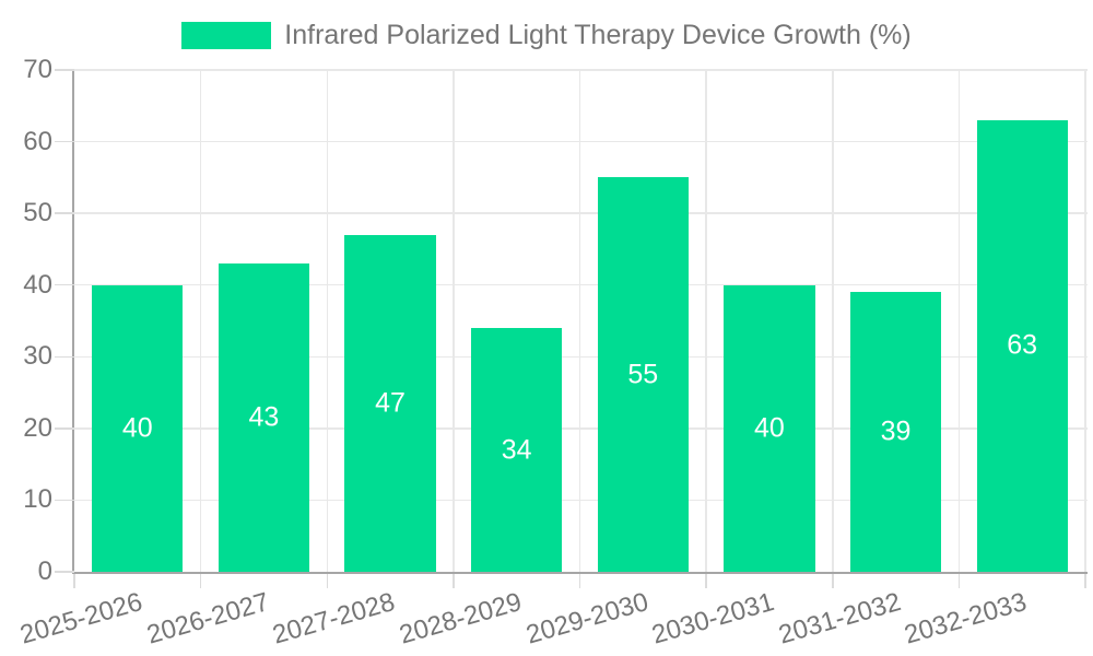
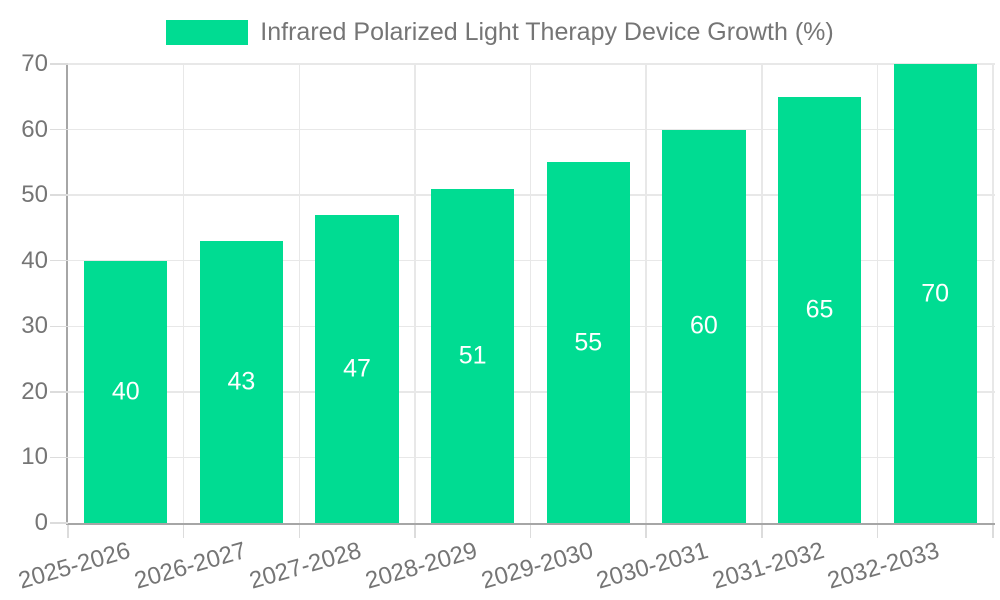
2028-2029: 34 -> 51
2030-2031: 40 -> 60
2031-2032: 39 -> 65
2032-2033: 63 -> 70
